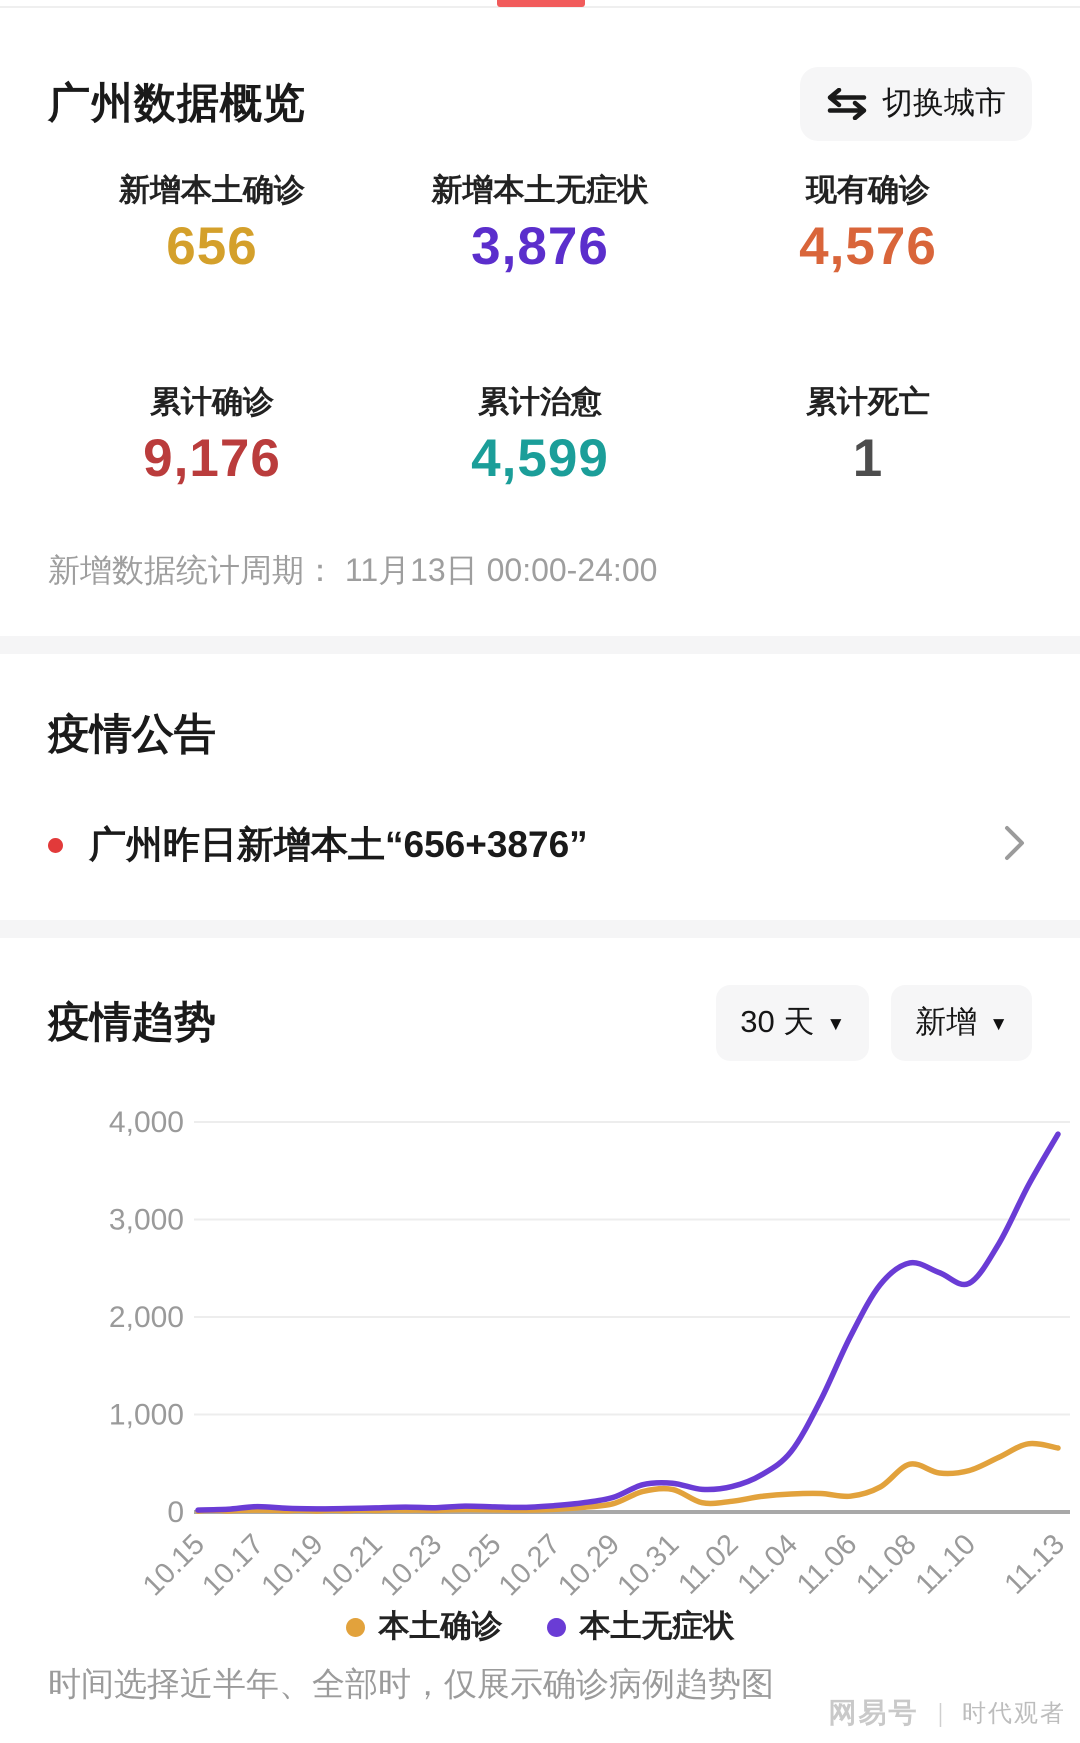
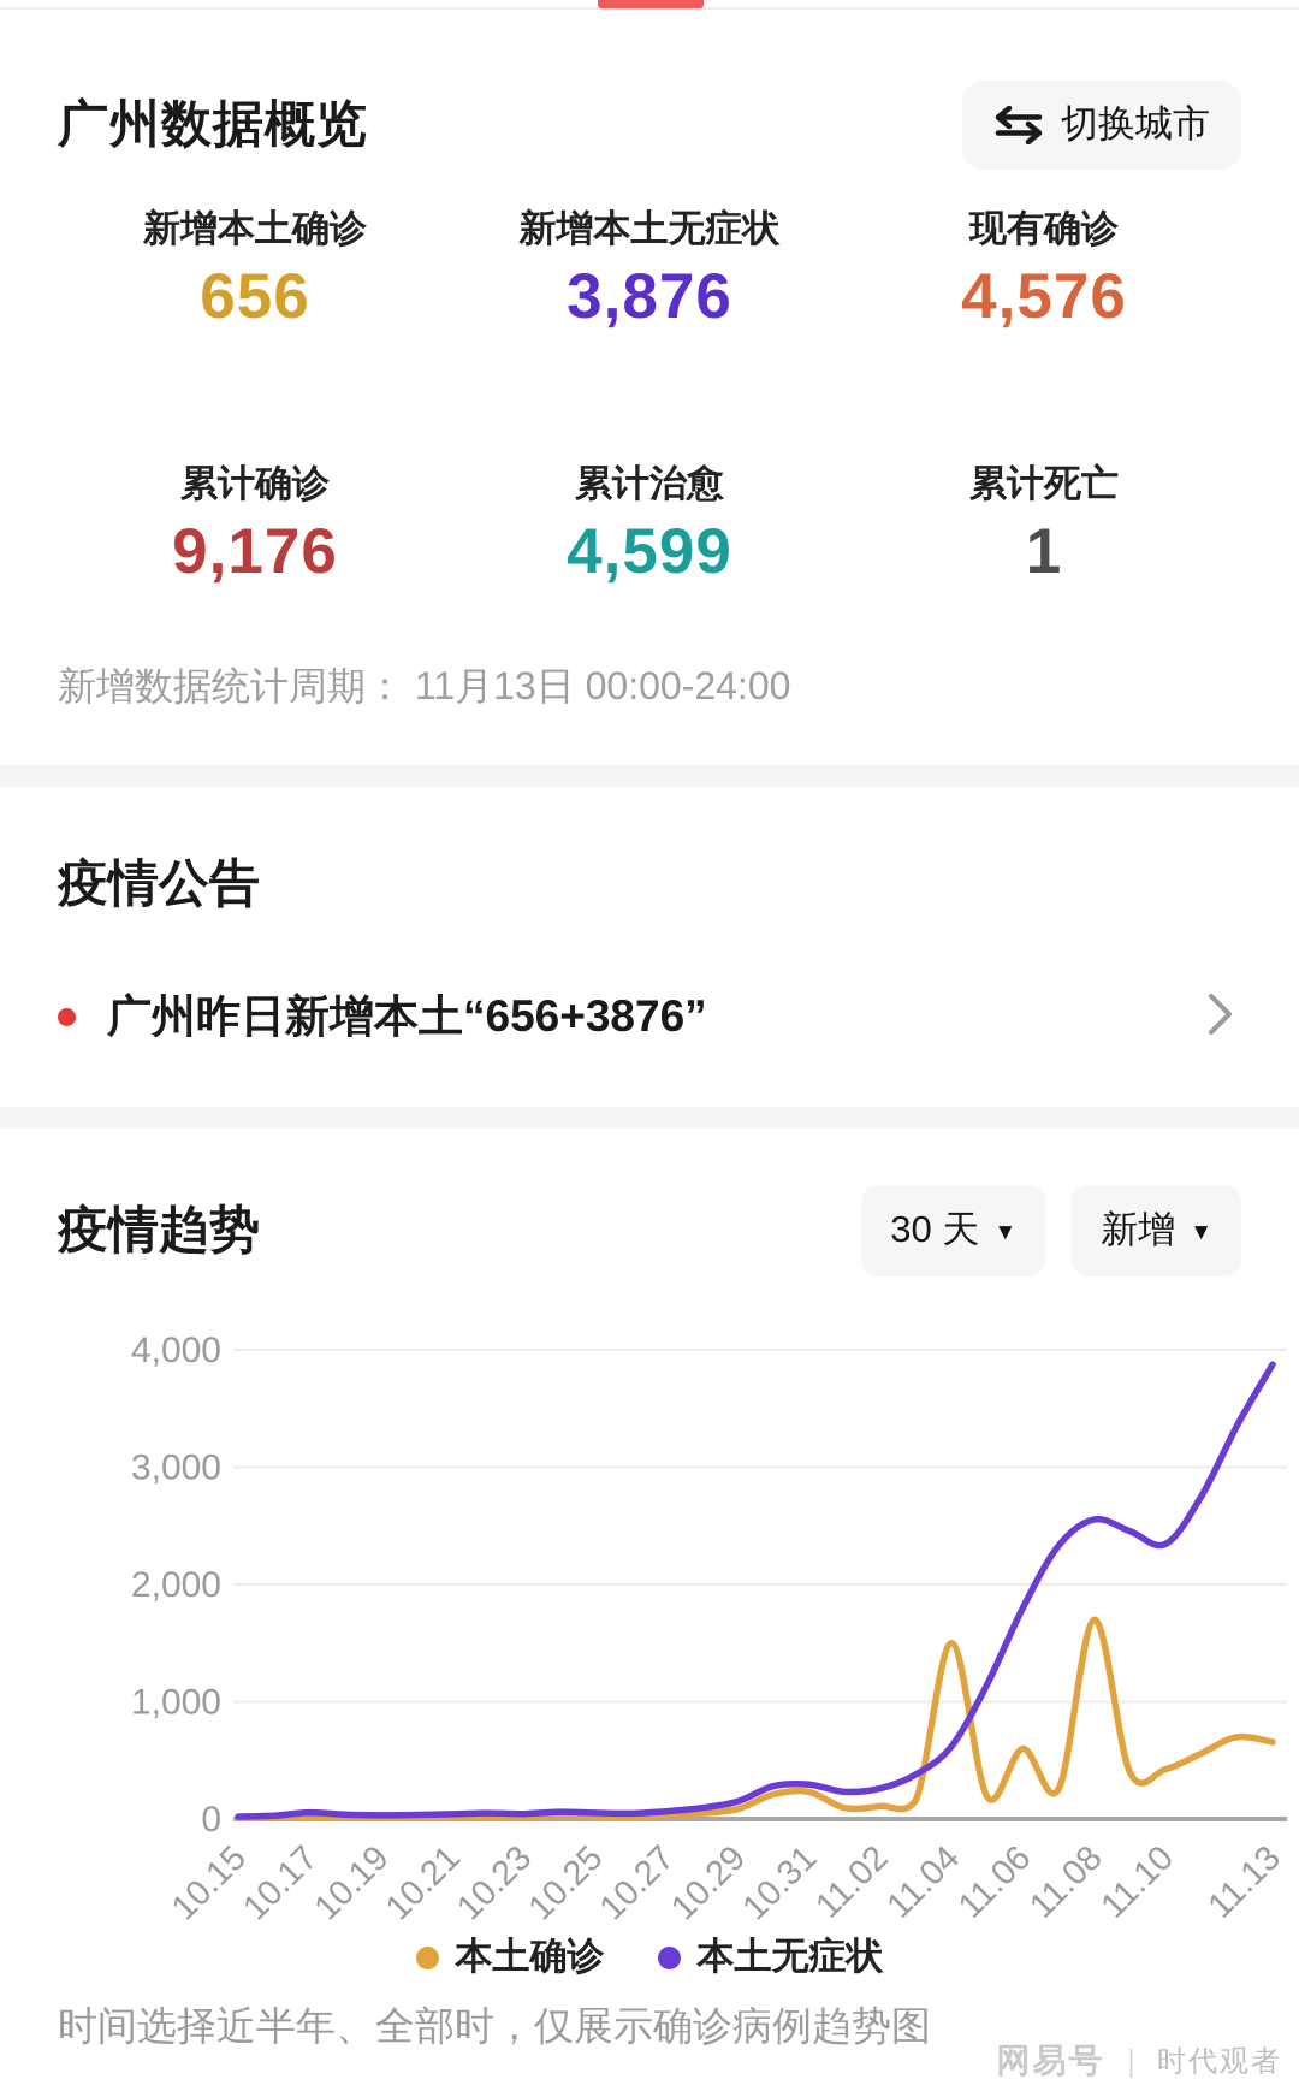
本土确诊/11.04: 200 -> 1500
本土确诊/11.06: 200 -> 600
本土确诊/11.08: 500 -> 1700
